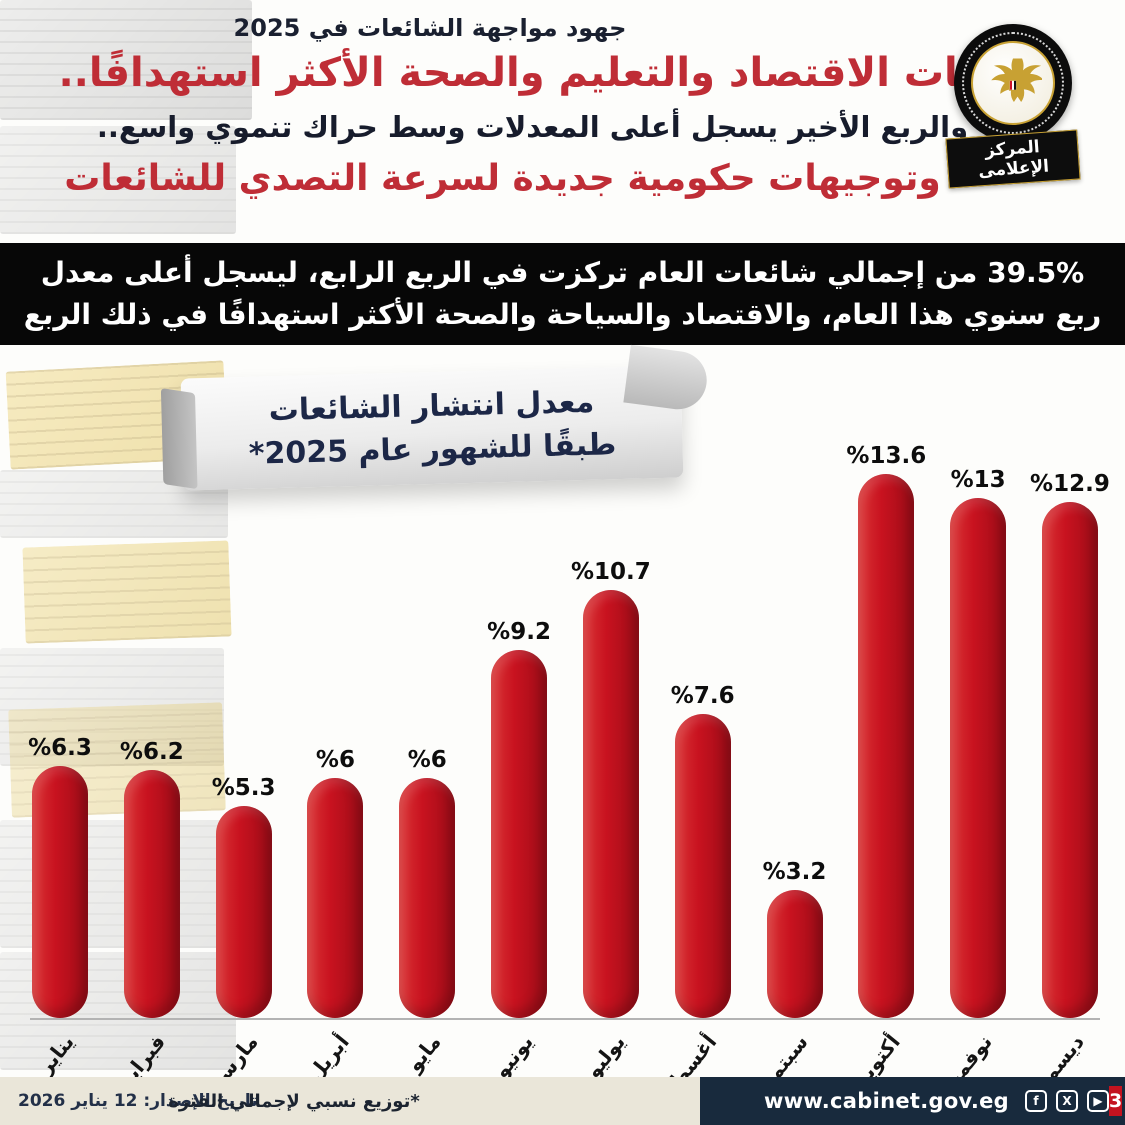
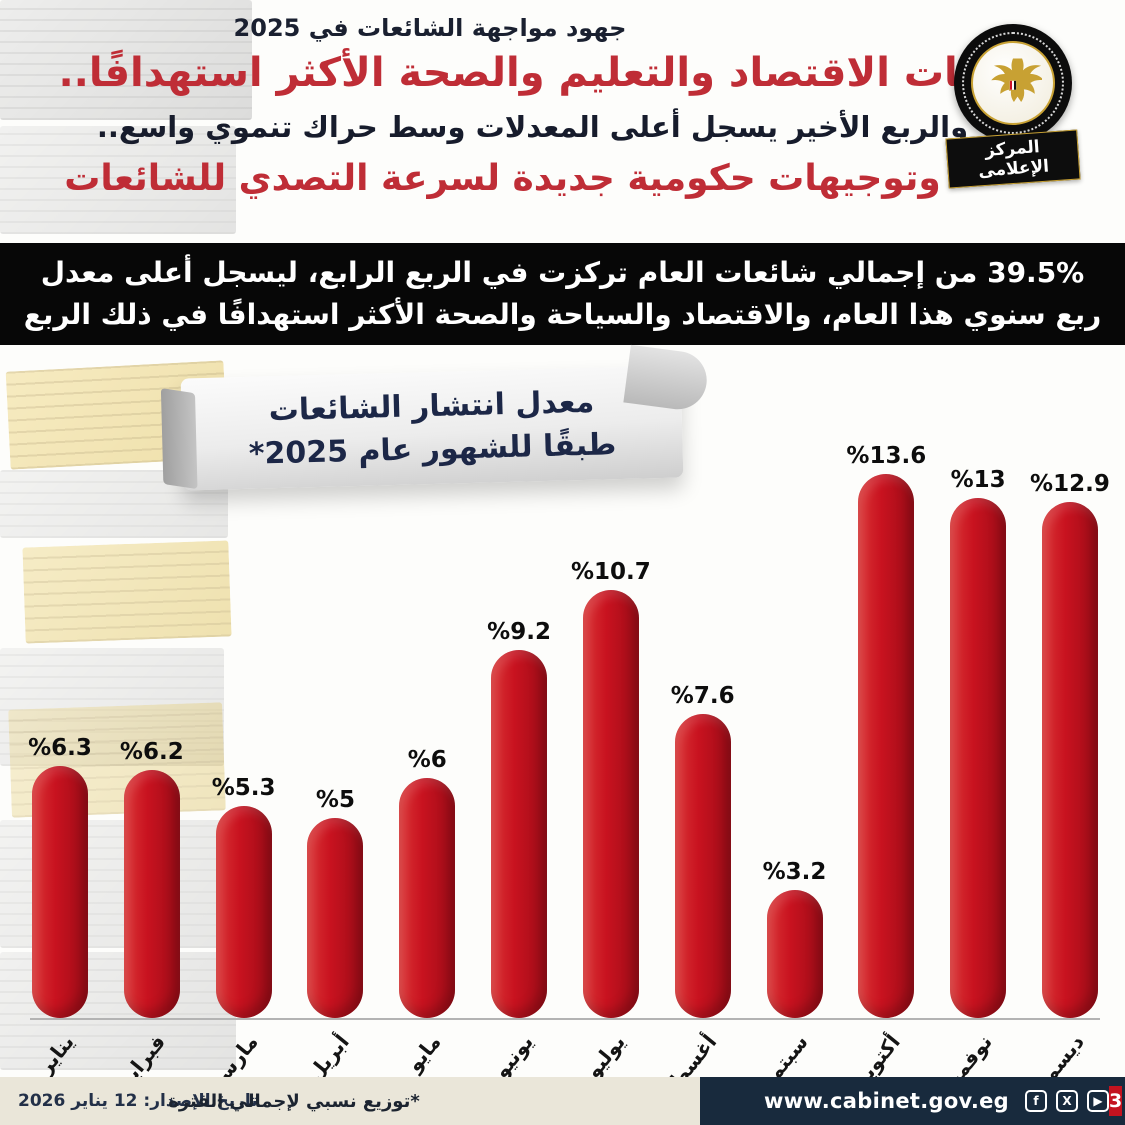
أبريل: 6 -> 5
